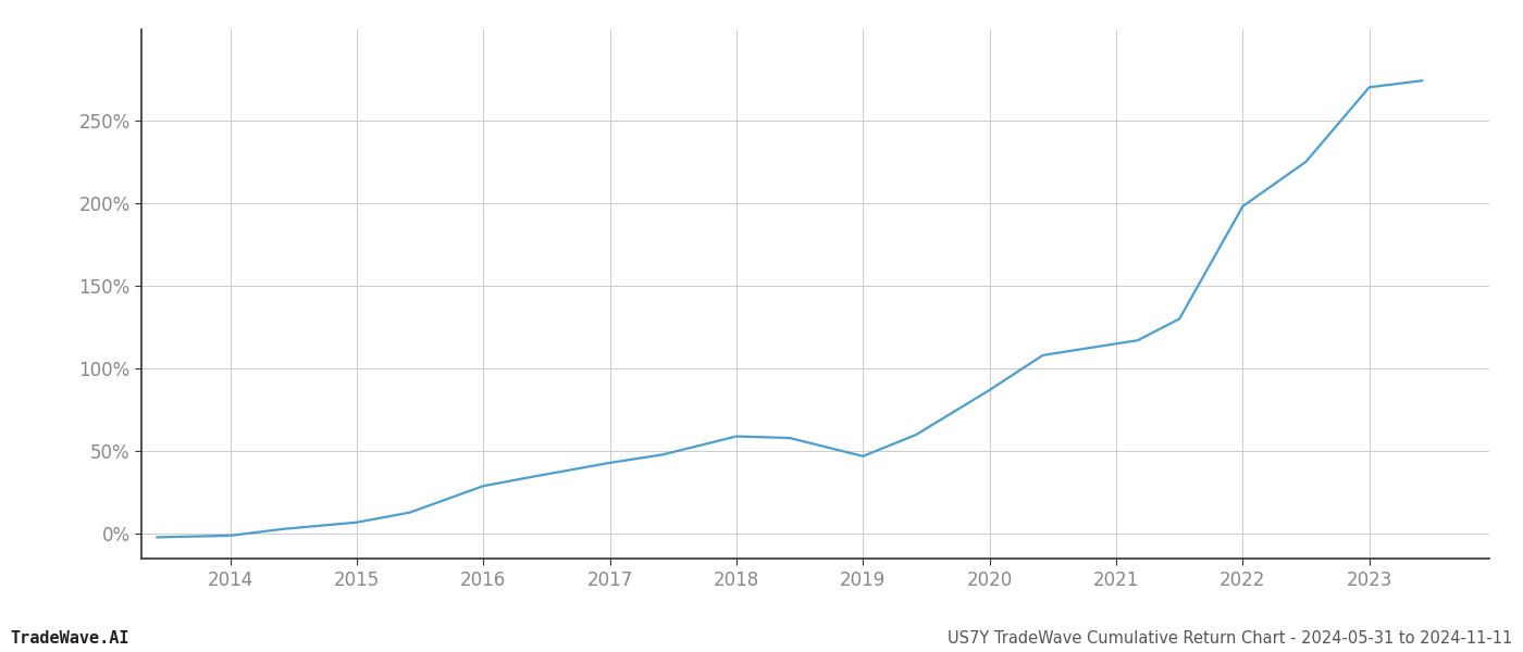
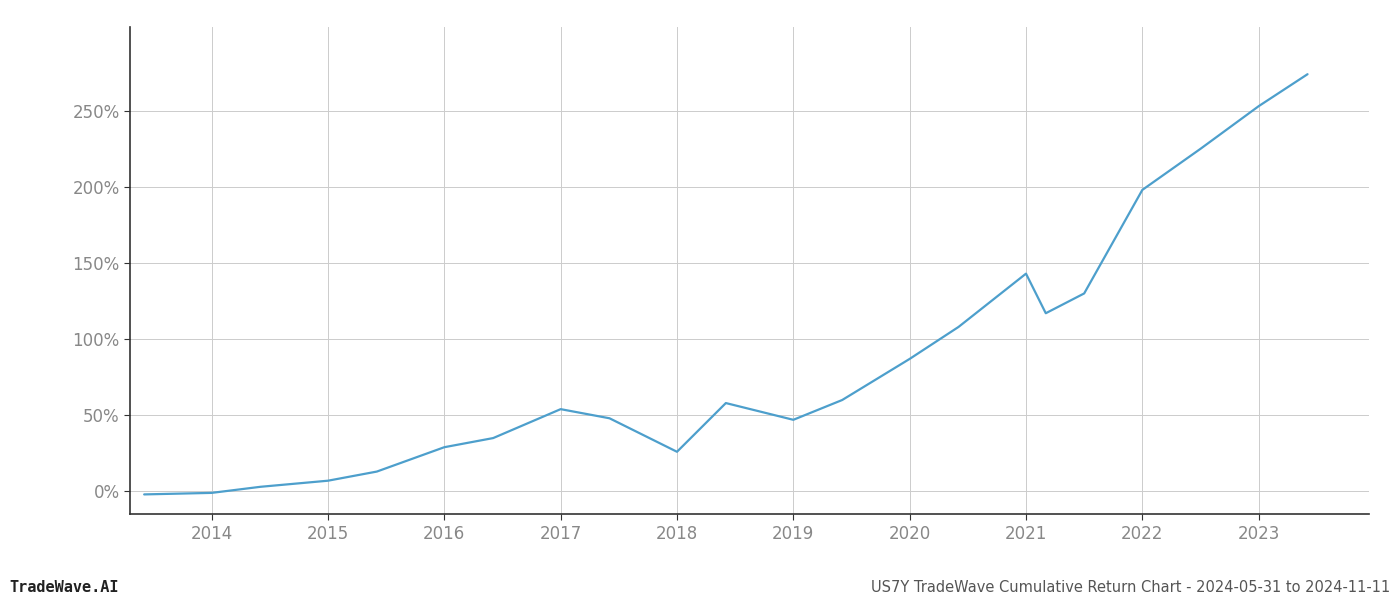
2017: 43% -> 54%
2018: 59% -> 26%
2021: 115% -> 143%
2023: 270% -> 253%
